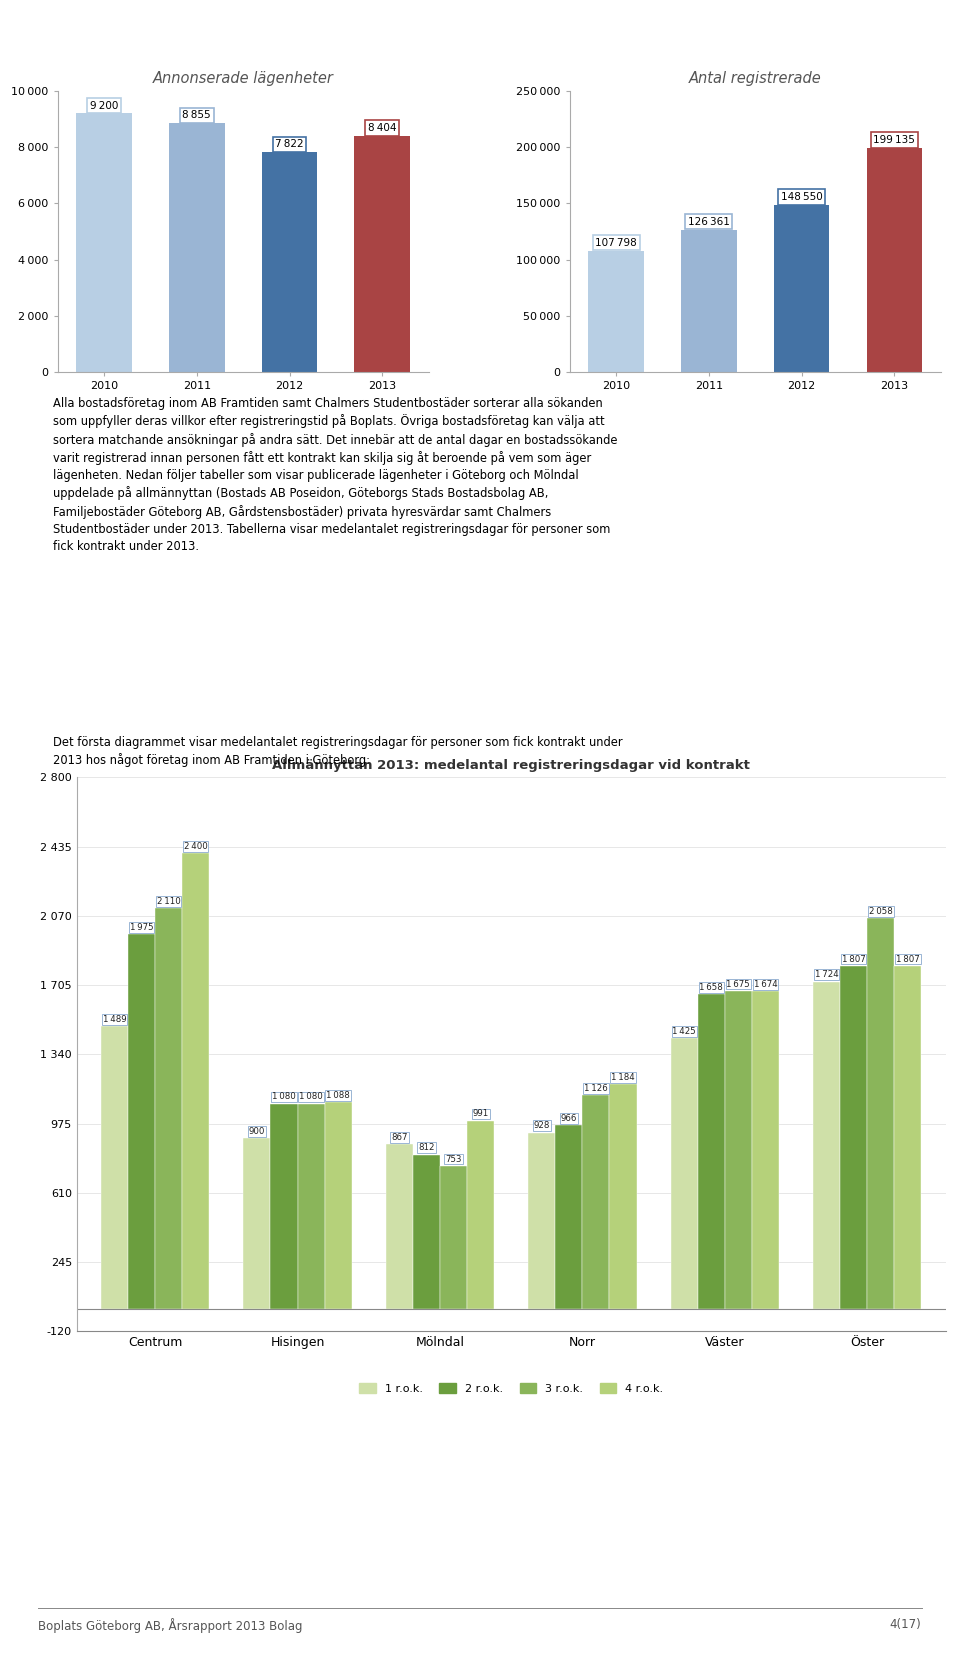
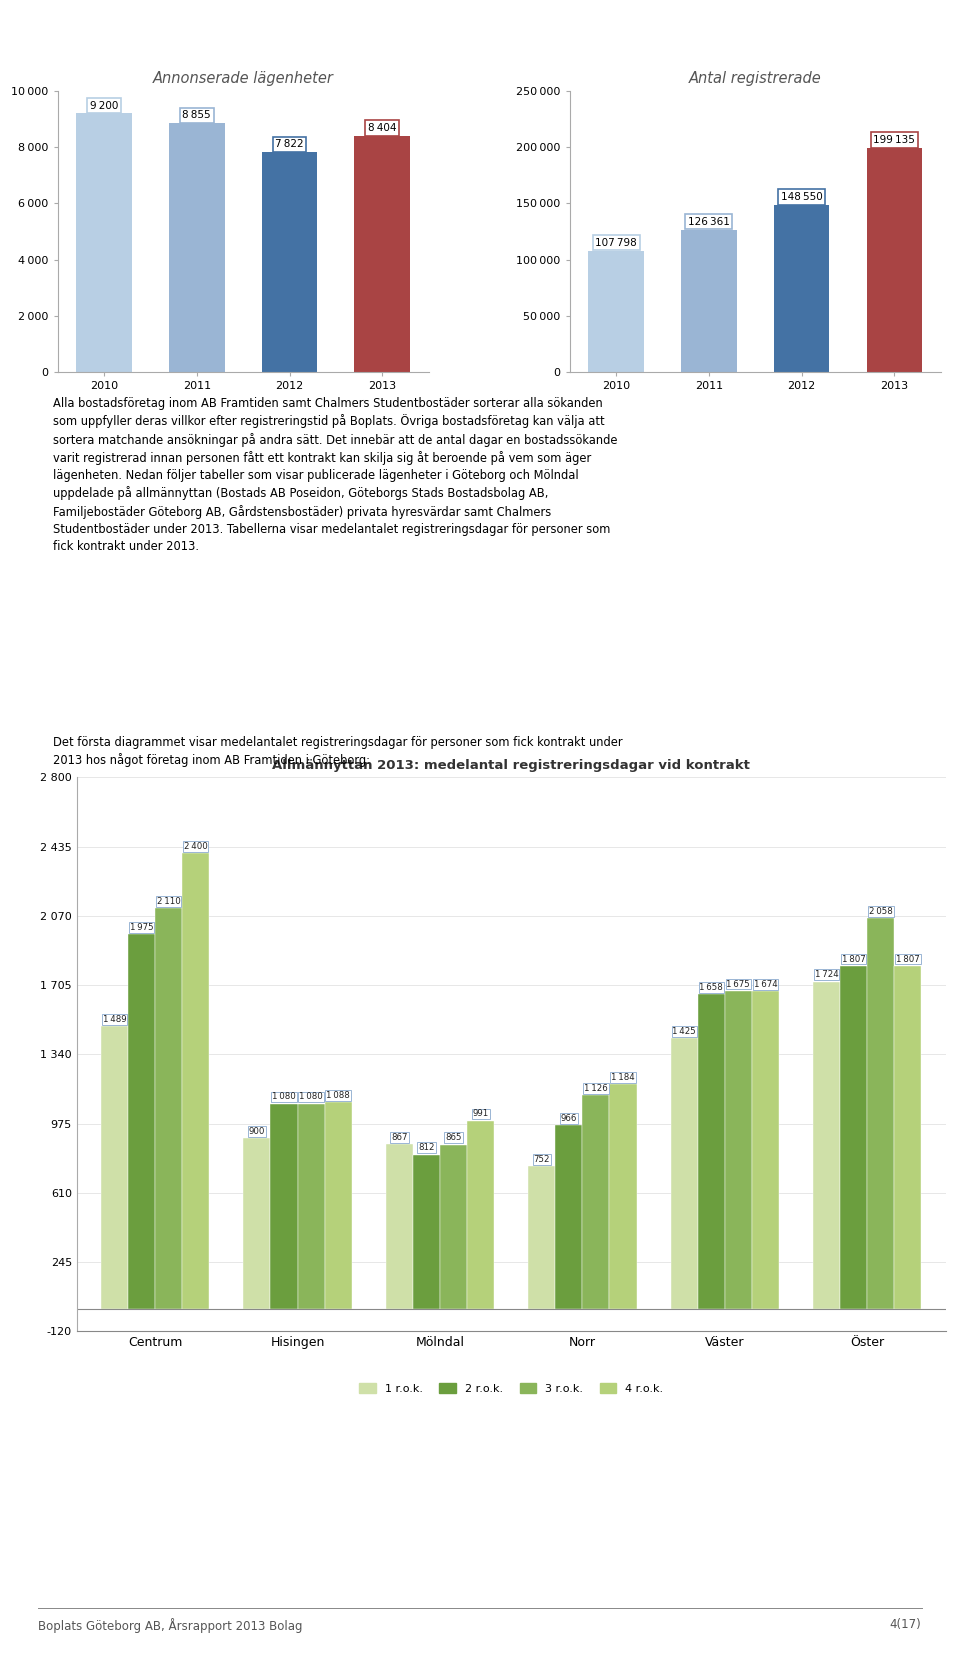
3 r.o.k./Mölndal: 753 -> 865
1 r.o.k./Norr: 928 -> 752
